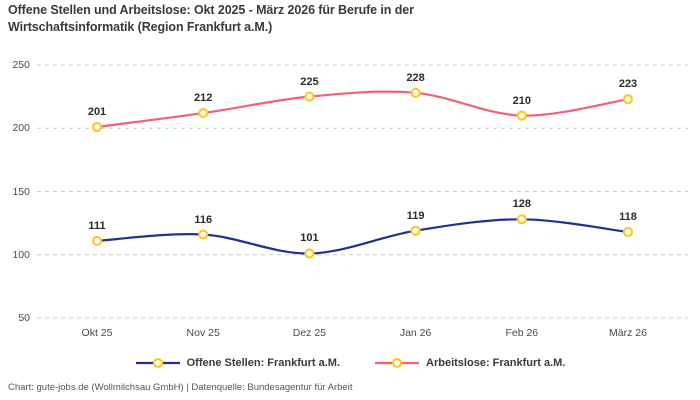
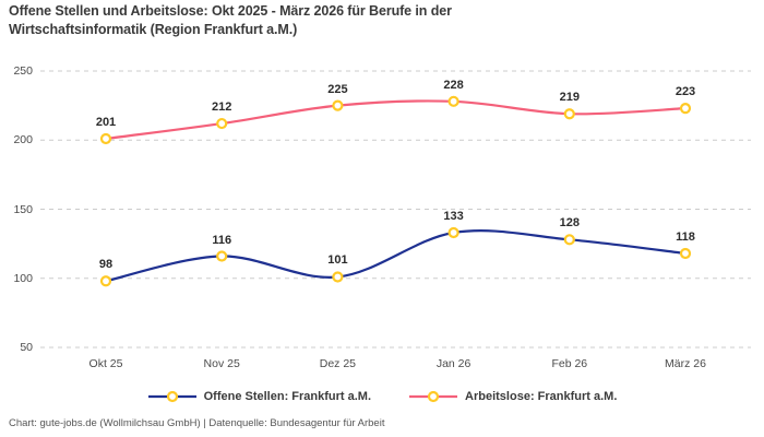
Offene Stellen: Frankfurt a.M./Okt 25: 111 -> 98
Offene Stellen: Frankfurt a.M./Jan 26: 119 -> 133
Arbeitslose: Frankfurt a.M./Feb 26: 210 -> 219
